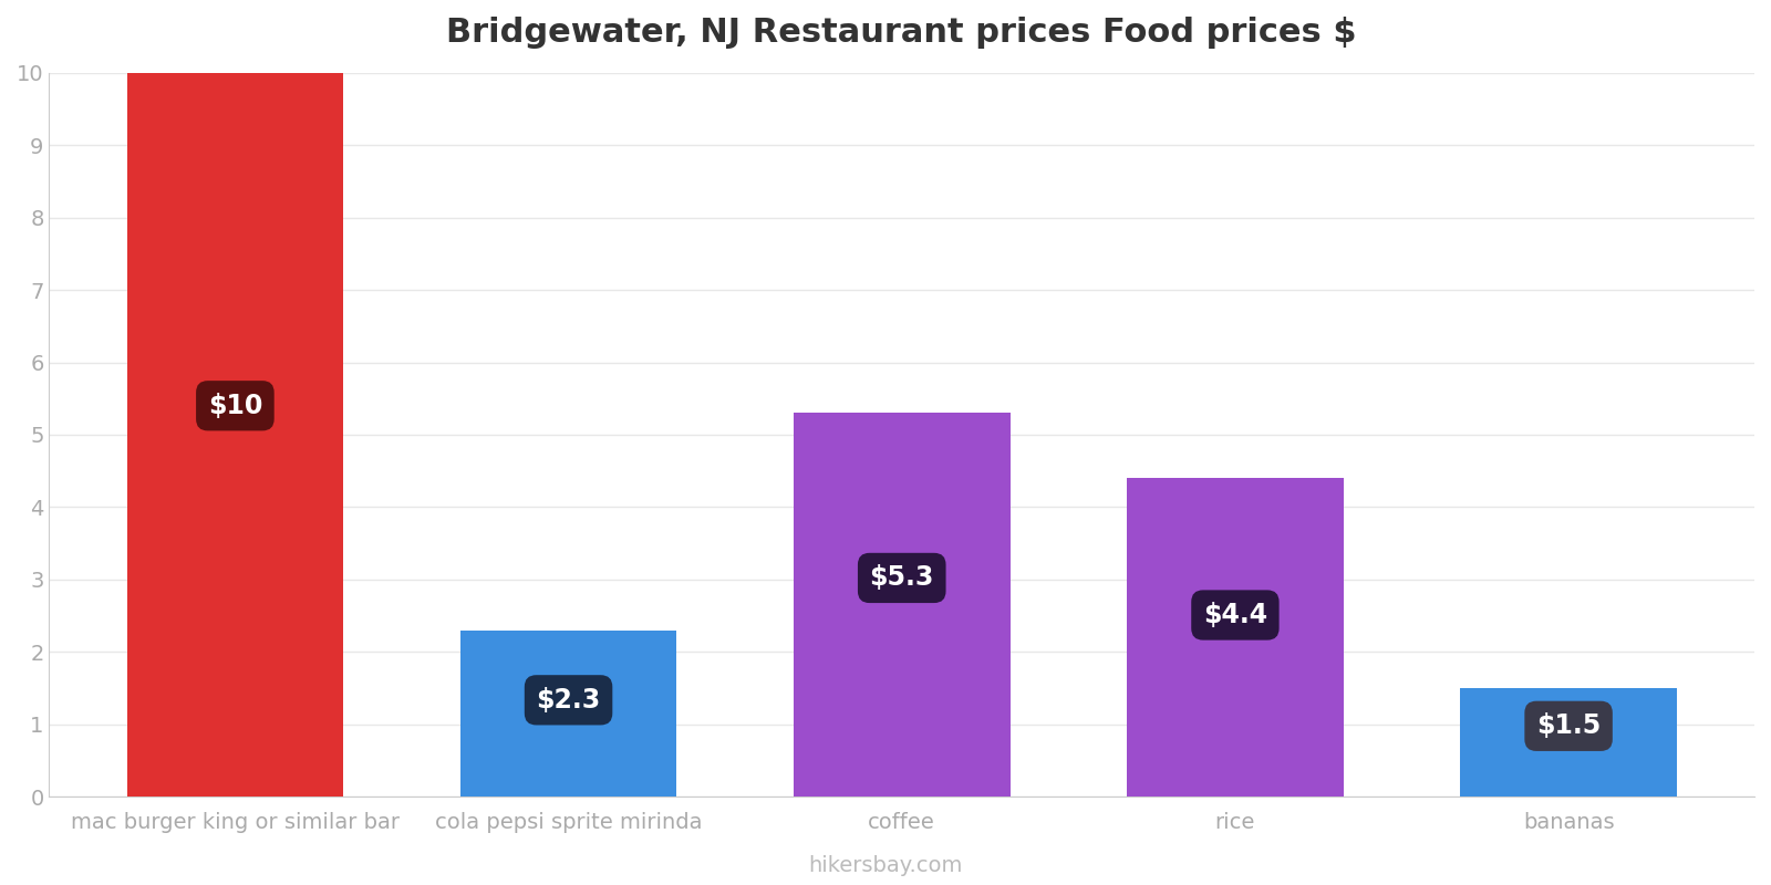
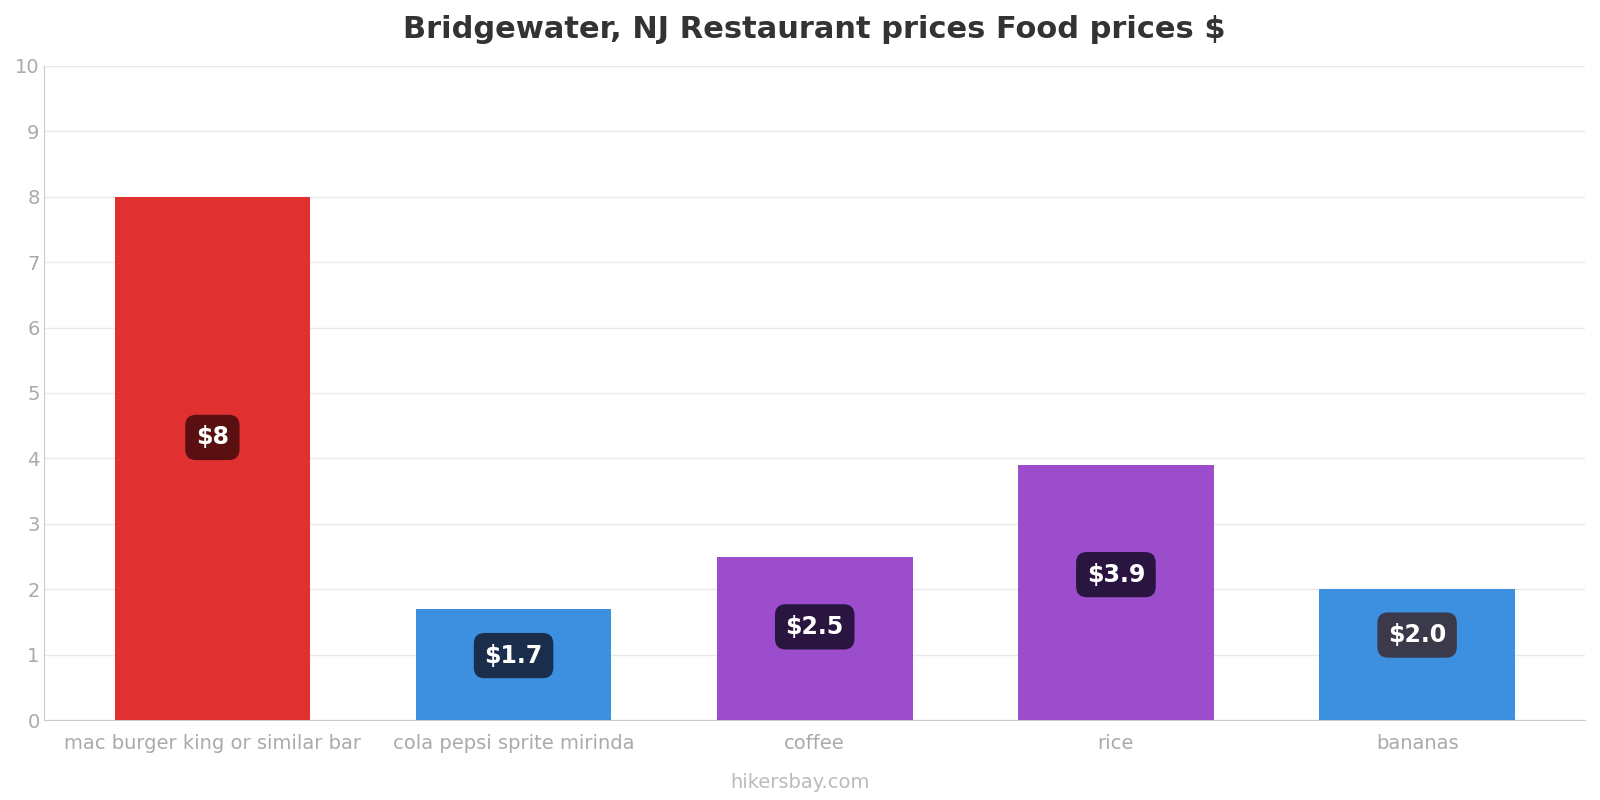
mac burger king or similar bar: $10 -> $8
cola pepsi sprite mirinda: $2.3 -> $1.7
coffee: $5.3 -> $2.5
rice: $4.4 -> $3.9
bananas: $1.5 -> $2.0
